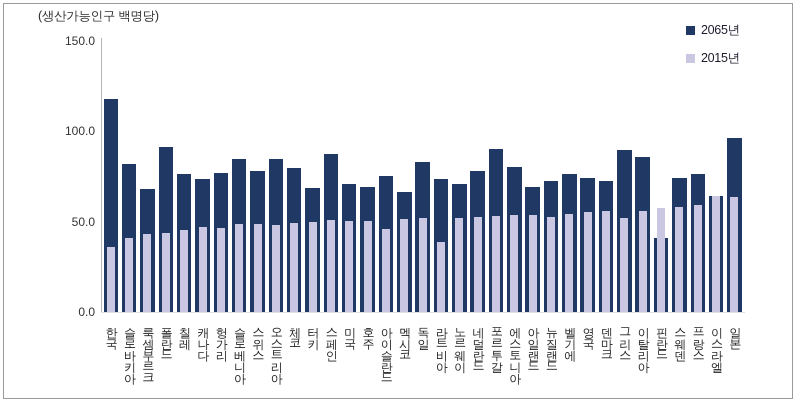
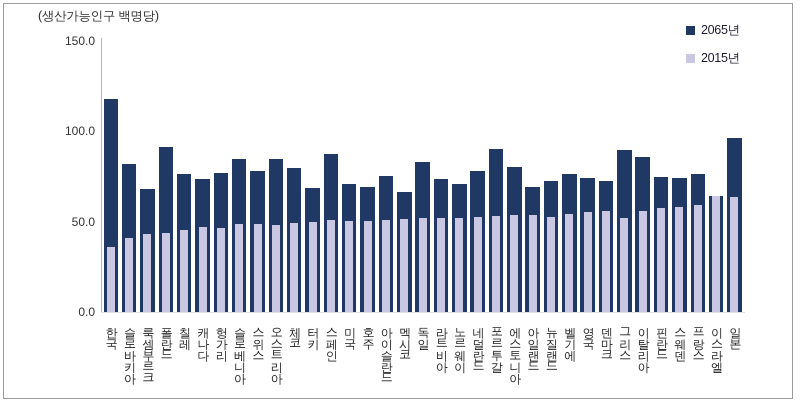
2015년/아이슬란드: 46 -> 51
2015년/라트비아: 39 -> 52
2065년/핀란드: 41 -> 75
